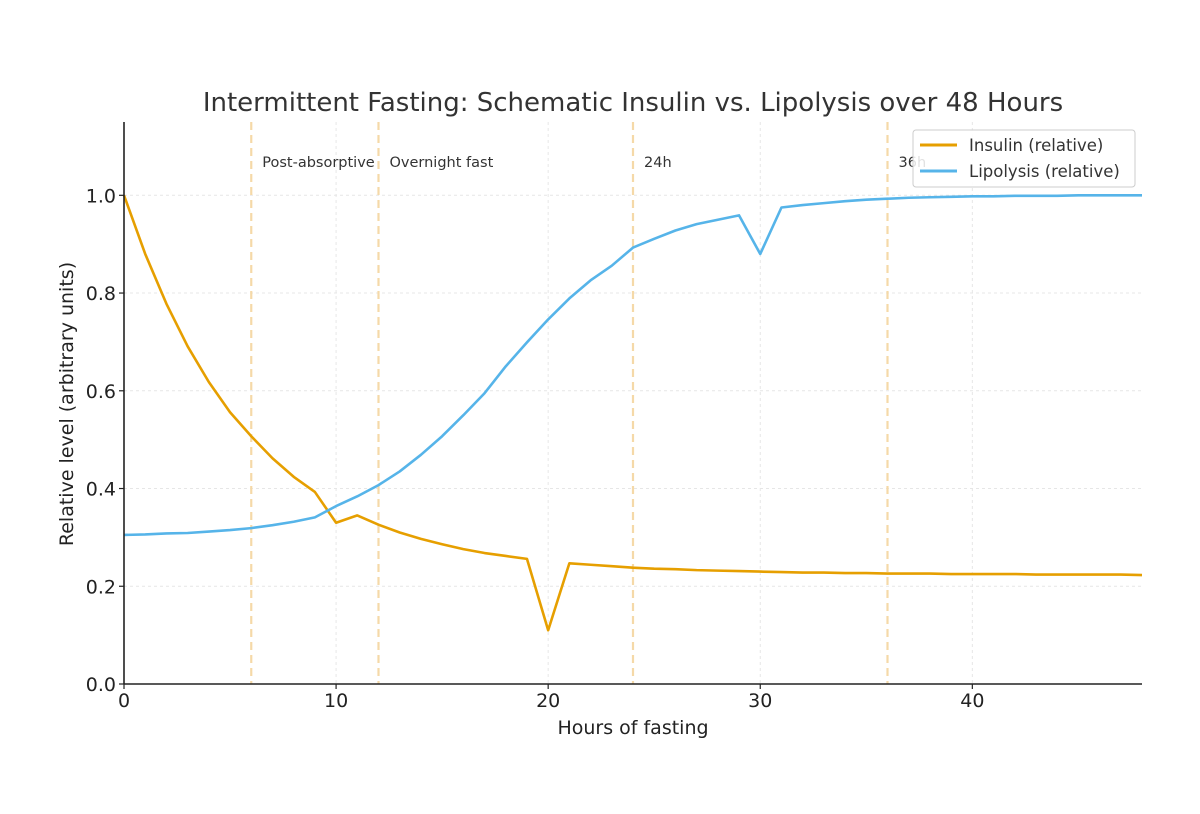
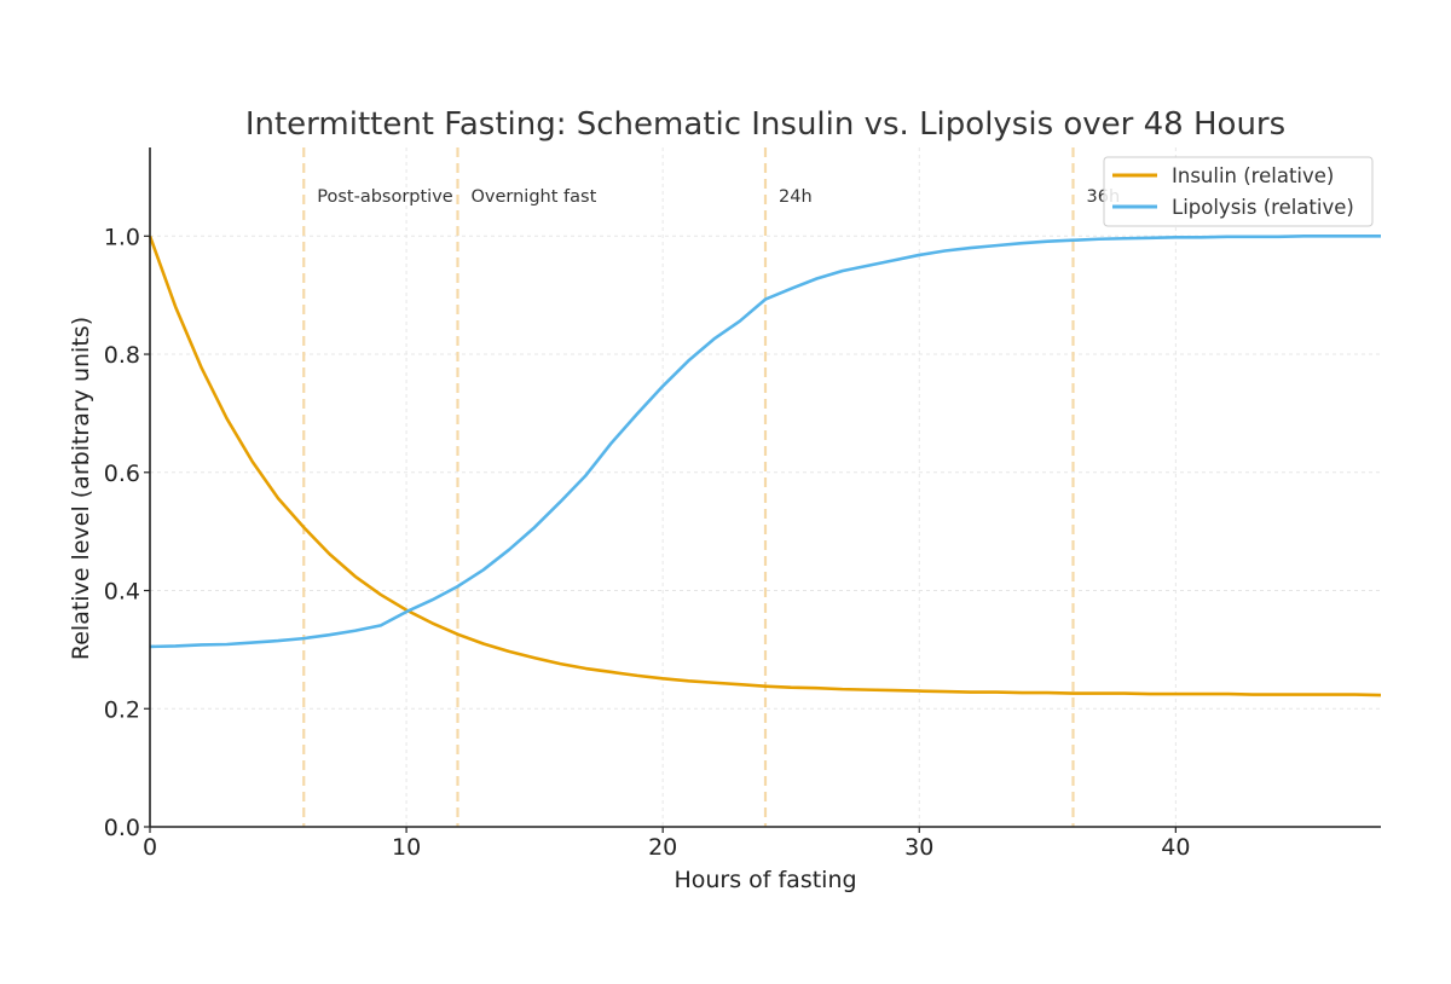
Insulin (relative)/10: 0.33 -> 0.37
Insulin (relative)/20: 0.11 -> 0.25
Lipolysis (relative)/30: 0.88 -> 0.97
